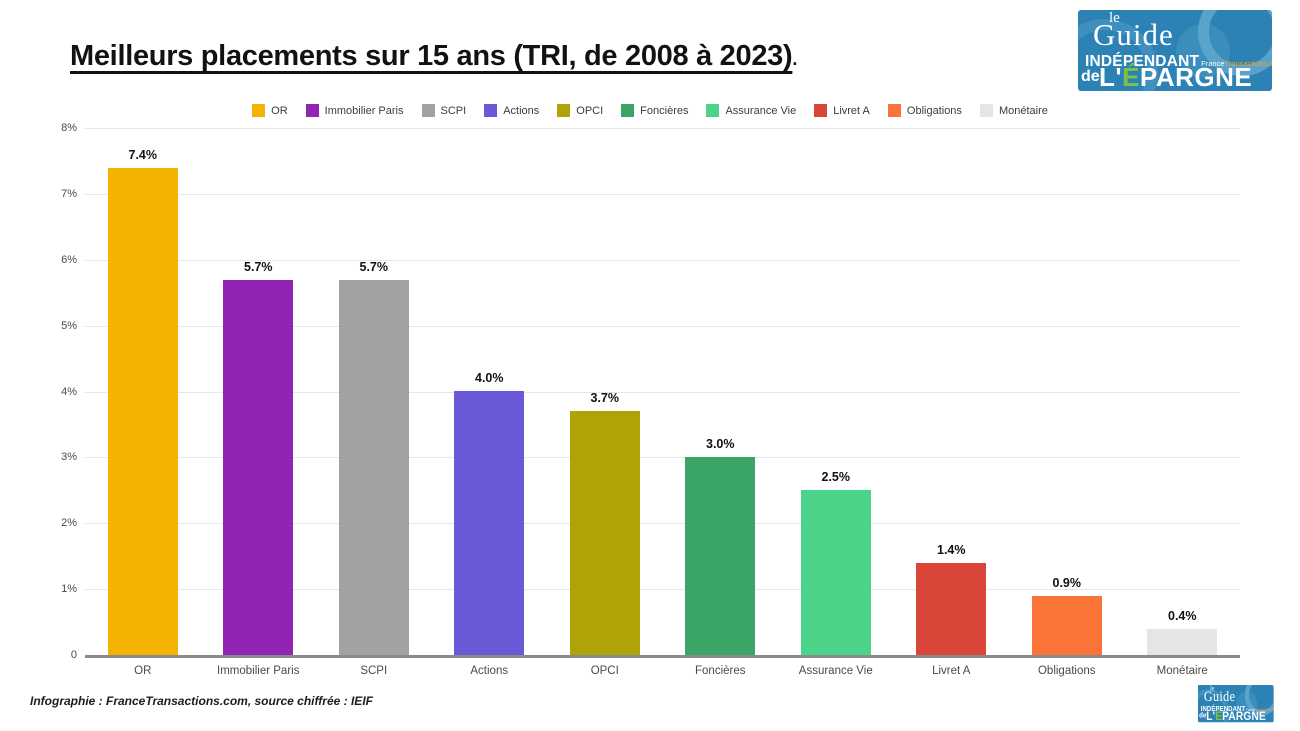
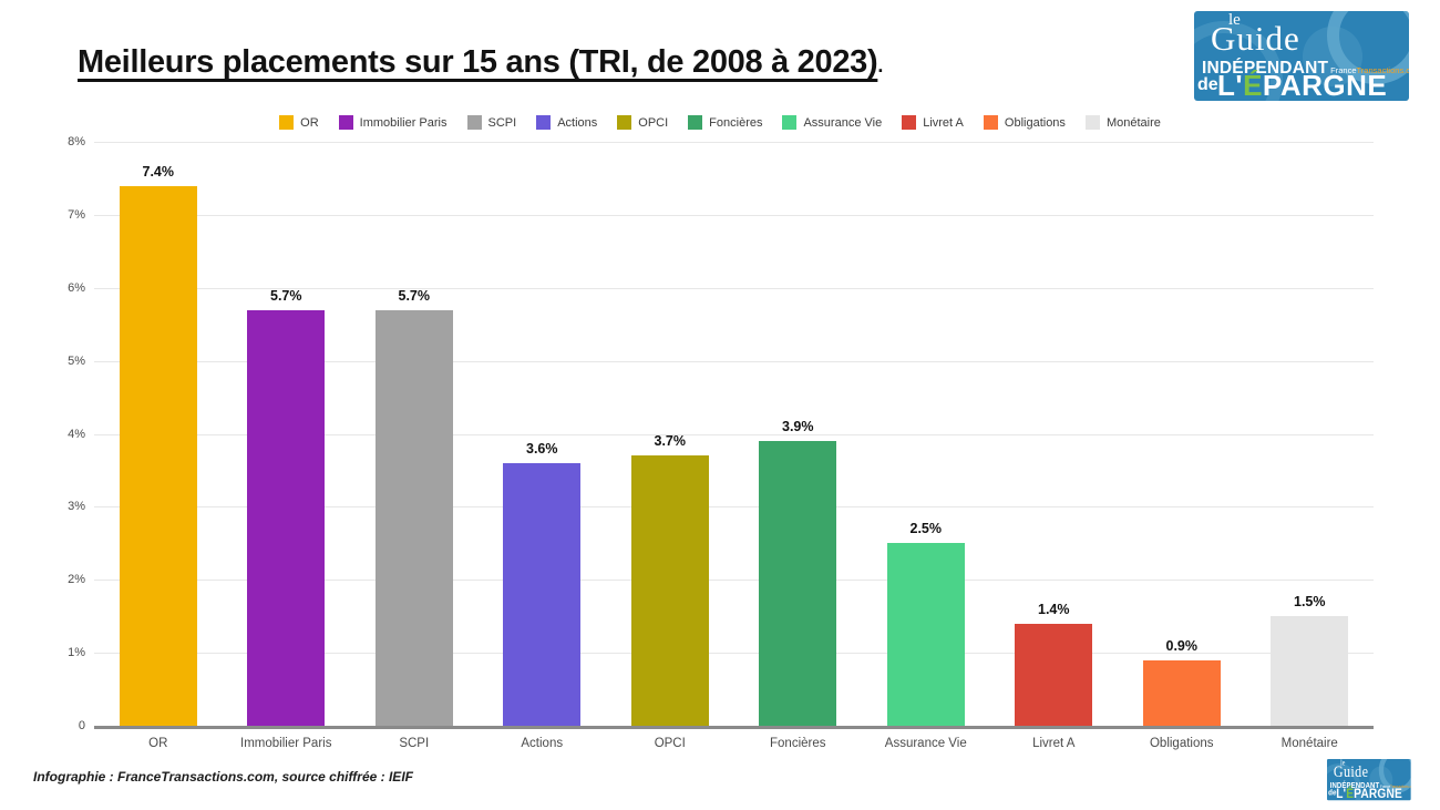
Actions: 4.0% -> 3.6%
Foncières: 3.0% -> 3.9%
Monétaire: 0.4% -> 1.5%
